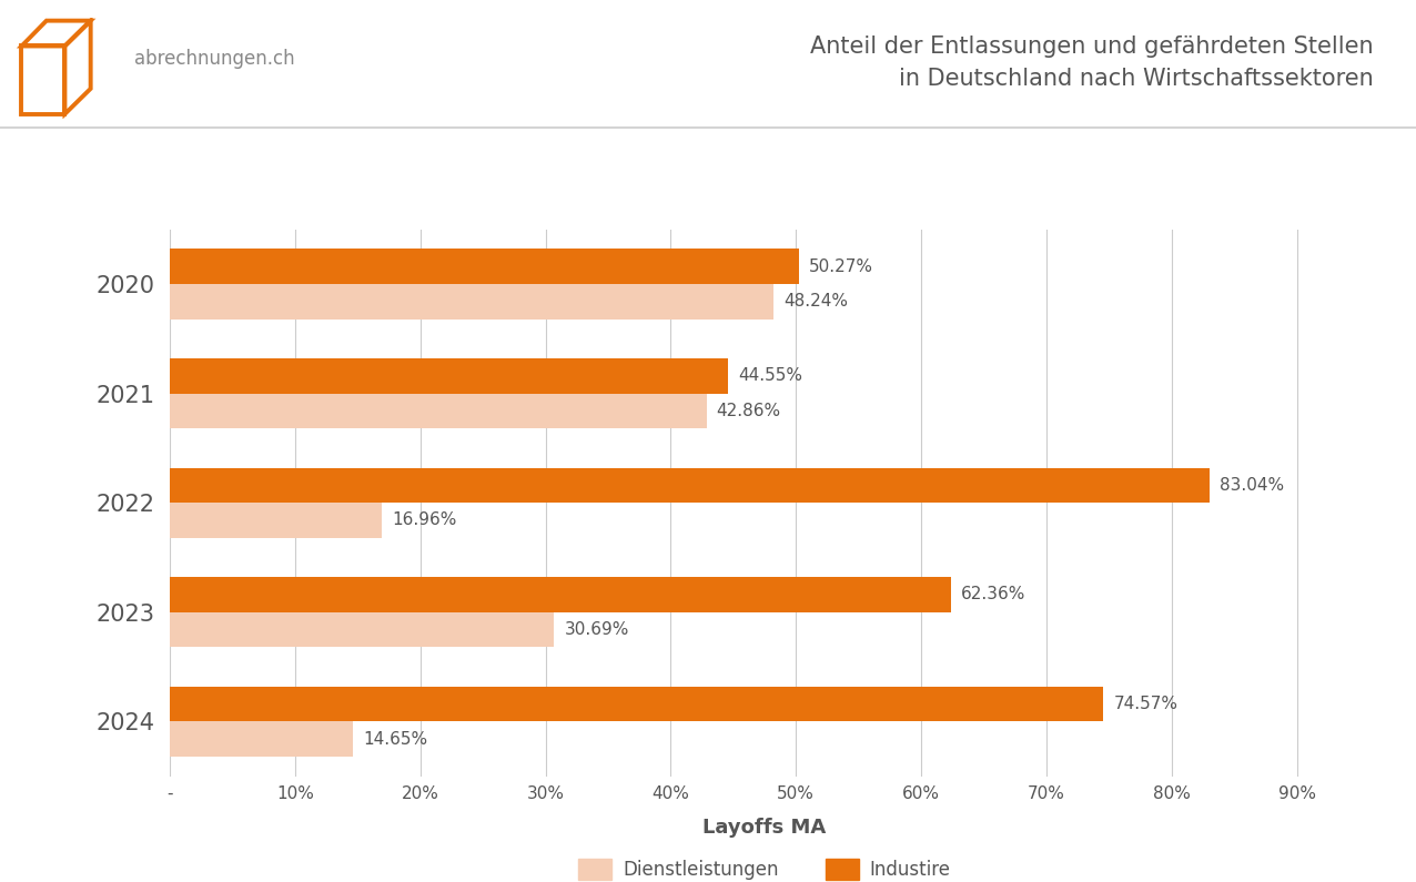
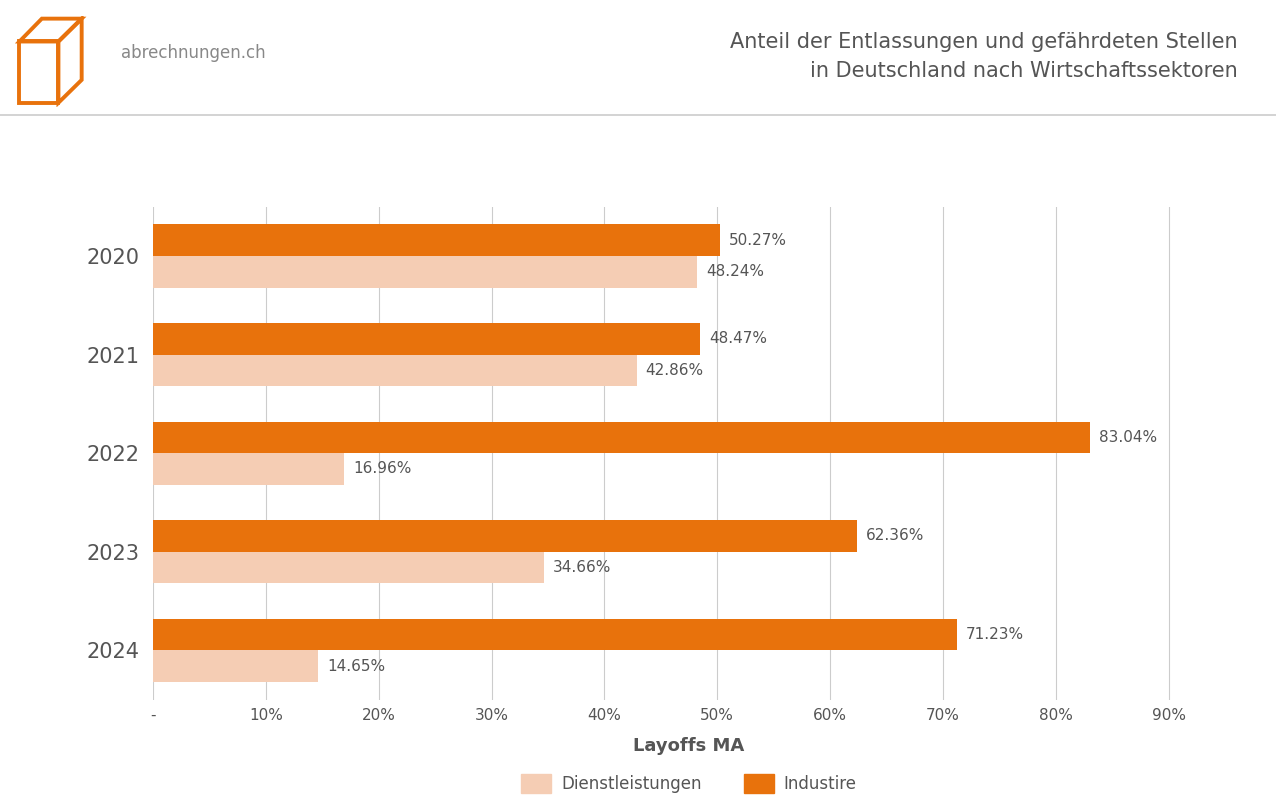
Industire/2021: 44.55% -> 48.47%
Dienstleistungen/2023: 30.69% -> 34.66%
Industire/2024: 74.57% -> 71.23%
